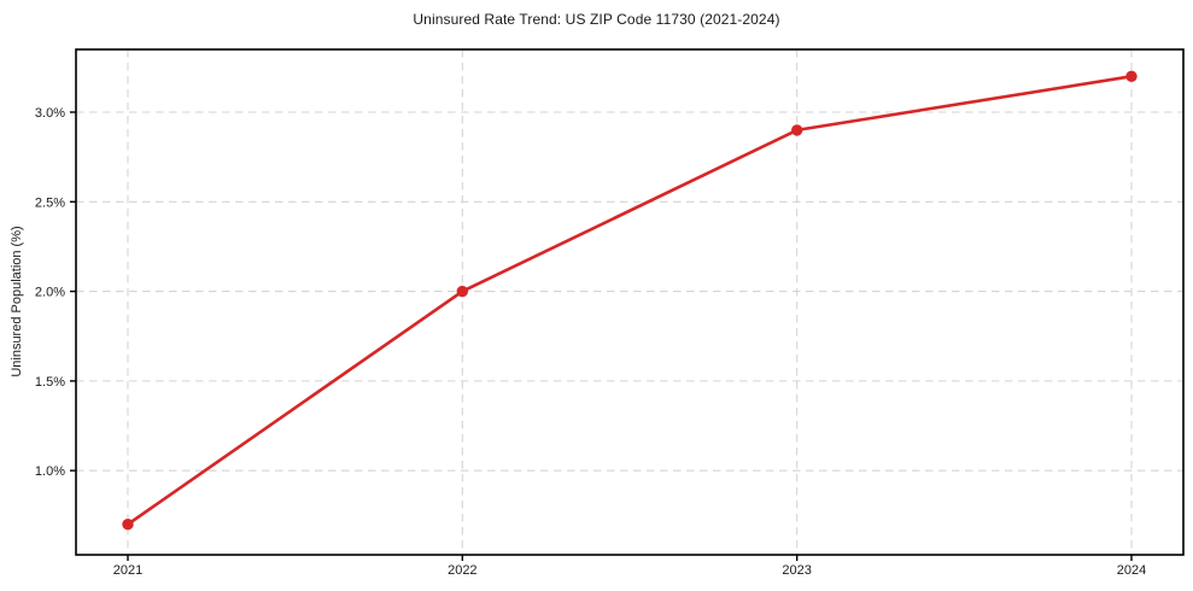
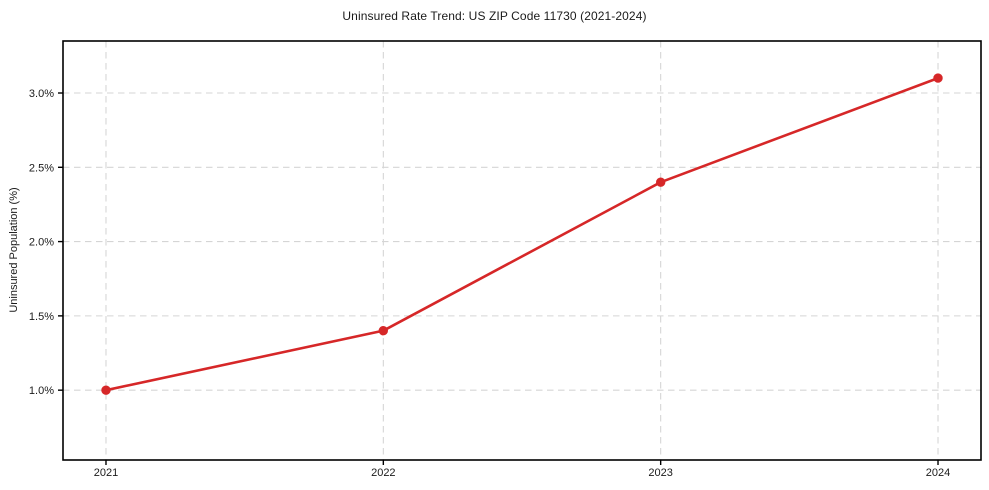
2021: 0.7% -> 1.0%
2022: 2.0% -> 1.4%
2023: 2.9% -> 2.4%
2024: 3.2% -> 3.1%
